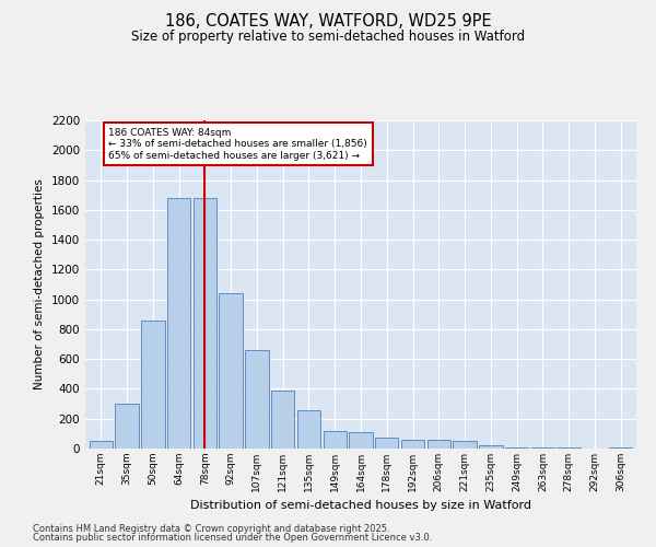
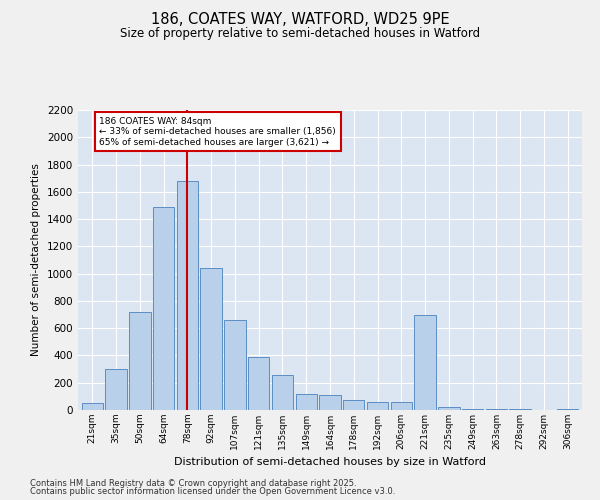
50sqm: 860 -> 720
64sqm: 1680 -> 1490
221sqm: 60 -> 700
